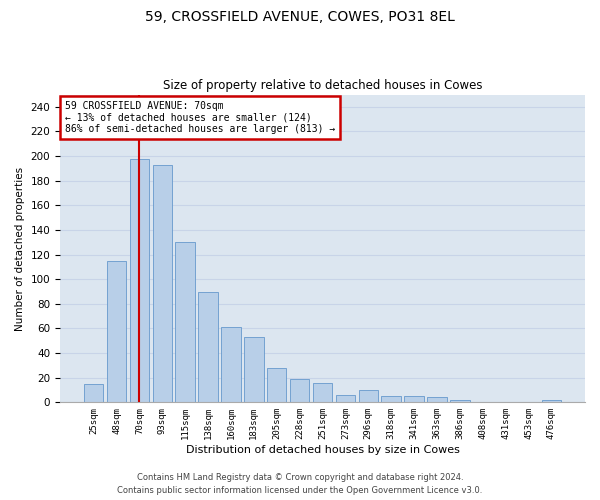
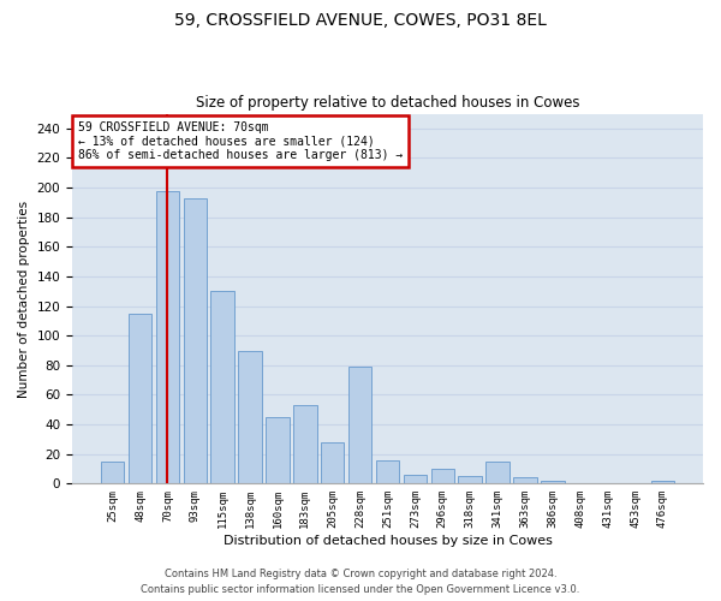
160sqm: 61 -> 45
228sqm: 19 -> 79
341sqm: 5 -> 15
